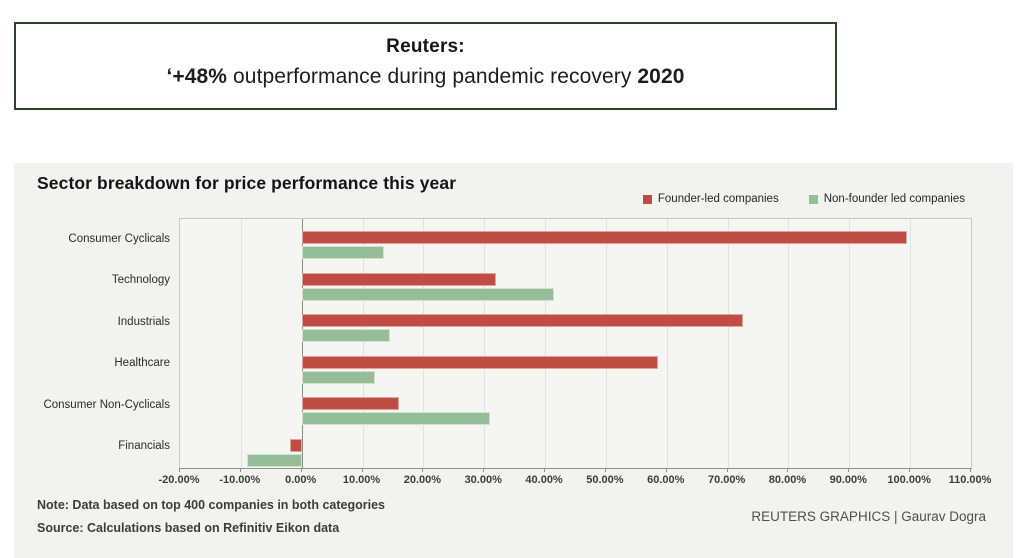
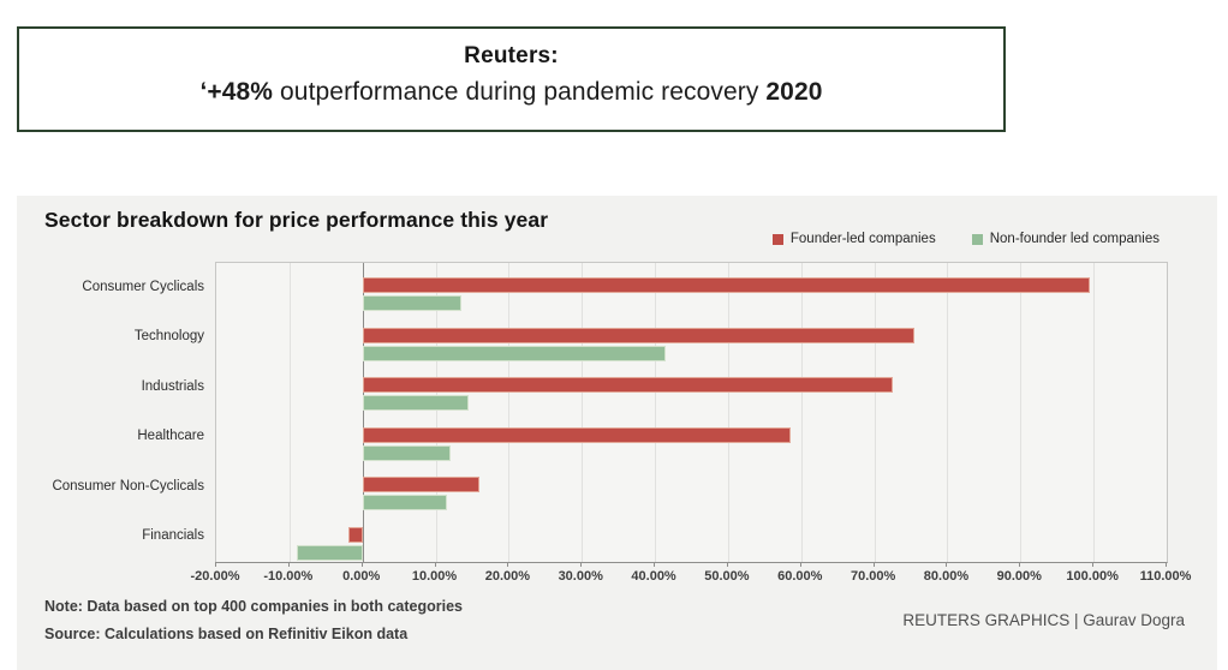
Founder-led companies/Technology: 32% -> 76%
Non-founder led companies/Consumer Non-Cyclicals: 31% -> 12%
